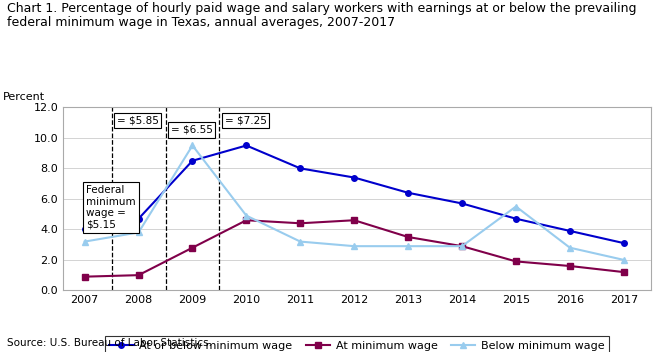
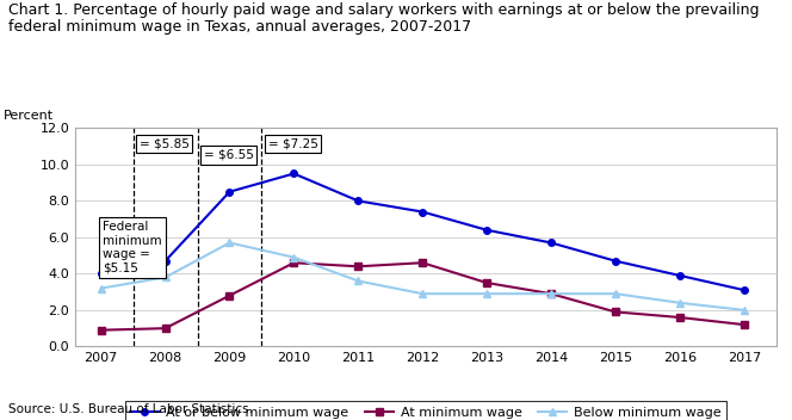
Below minimum wage/2009: 9.5 -> 5.7
Below minimum wage/2011: 3.2 -> 3.6
Below minimum wage/2015: 5.5 -> 2.9
Below minimum wage/2016: 2.8 -> 2.4
